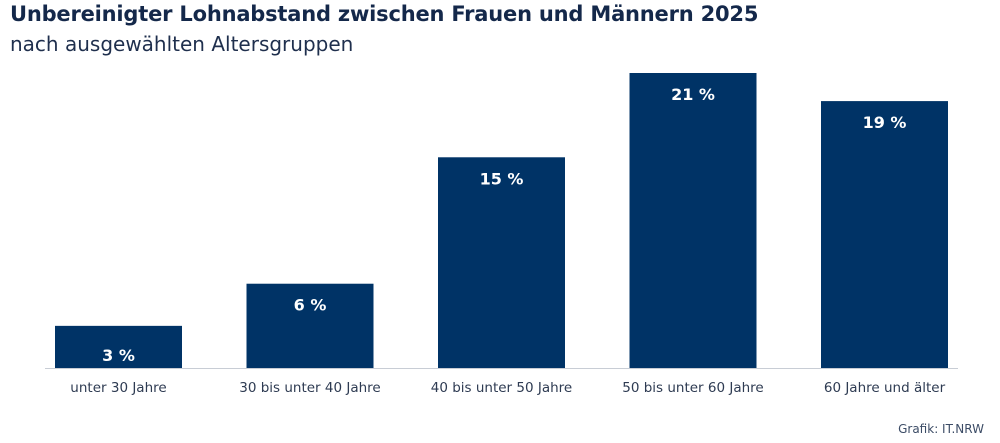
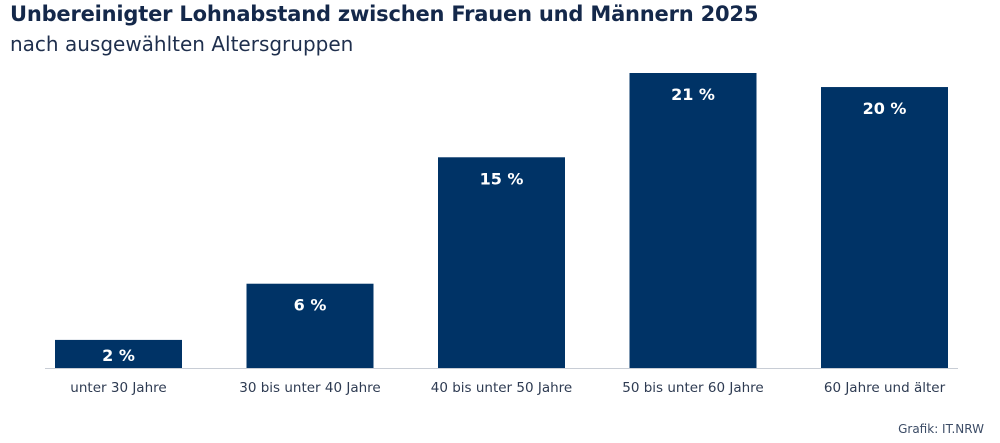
unter 30 Jahre: 3 -> 2
60 Jahre und älter: 19 -> 20
